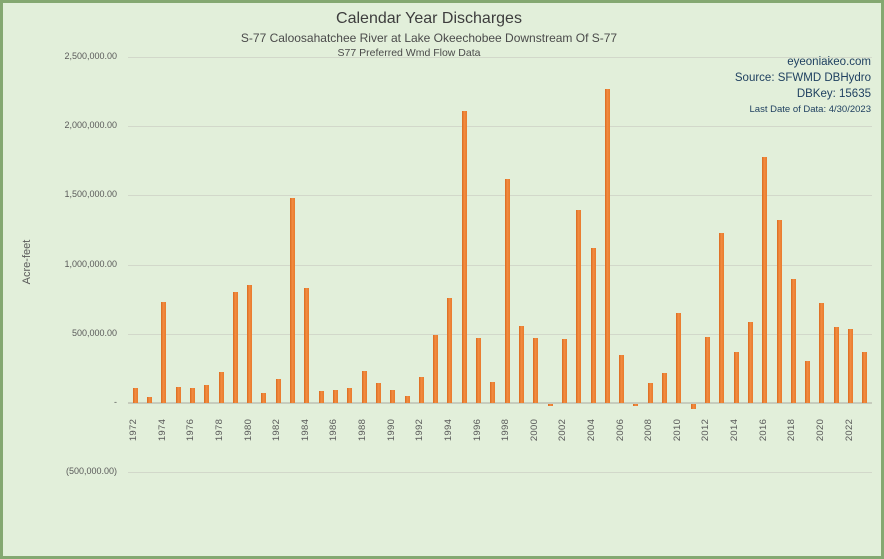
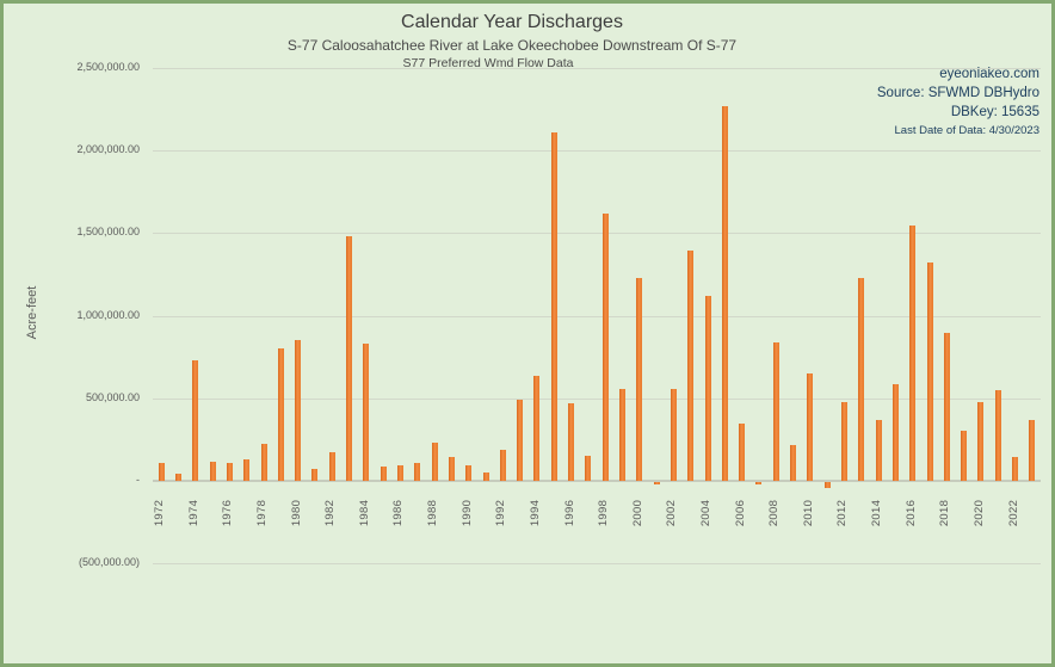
1994: 760000 -> 640000
2000: 470000 -> 1230000
2002: 460000 -> 560000
2008: 150000 -> 840000
2016: 1780000 -> 1550000
2020: 720000 -> 480000
2022: 540000 -> 150000
